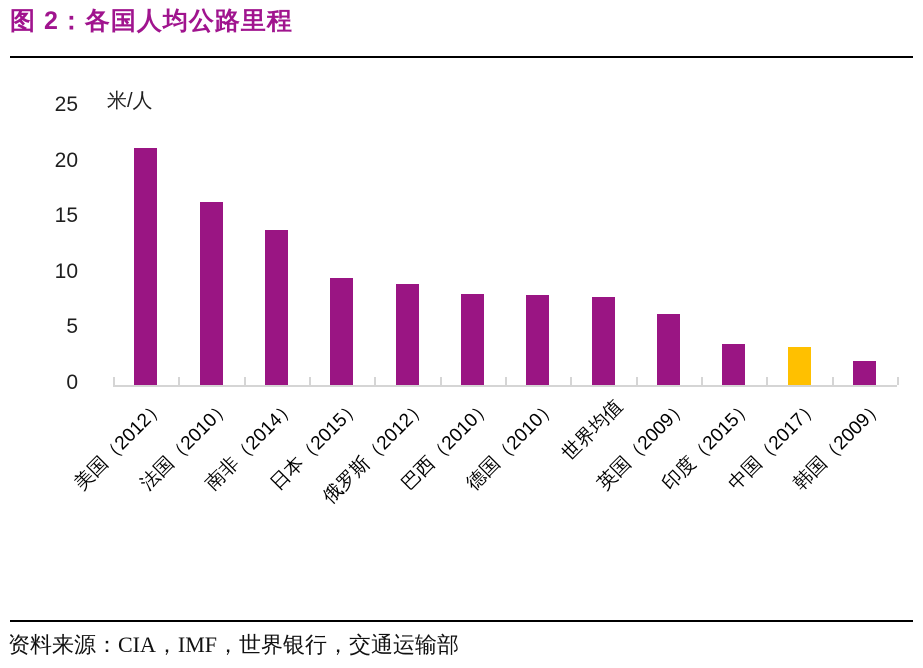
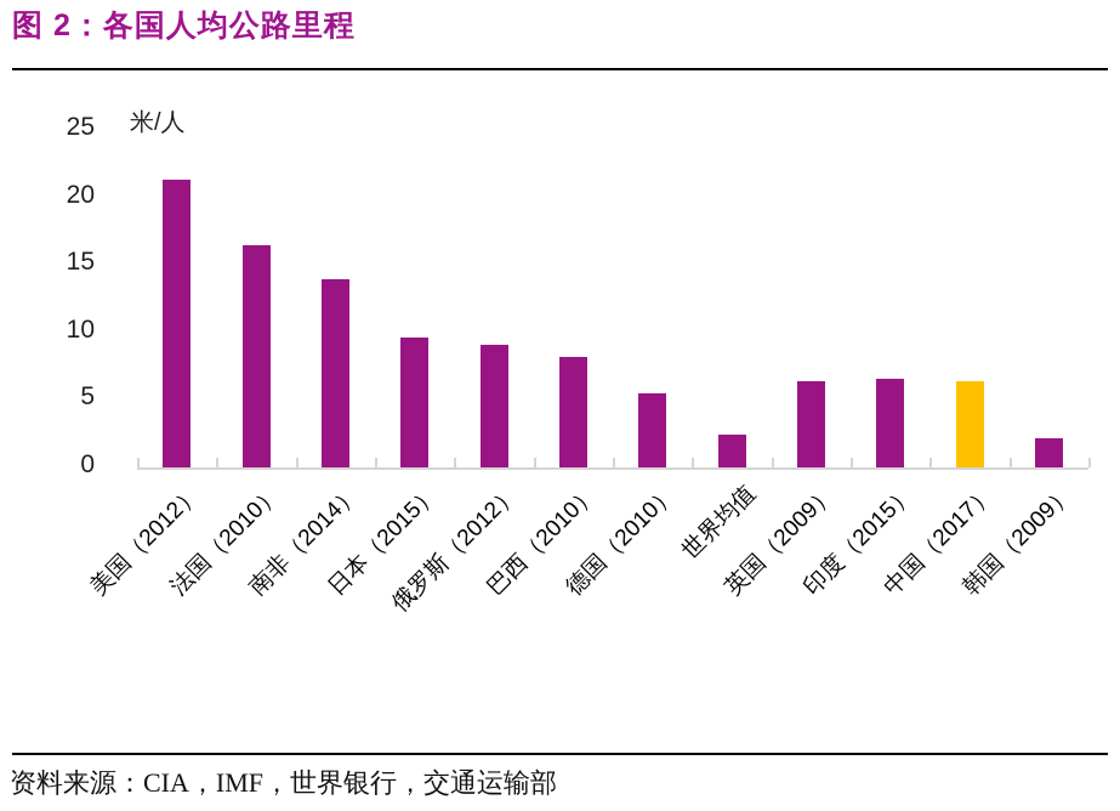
德国（2010）: 8.1 -> 5.5
世界均值: 7.9 -> 2.4
印度（2015）: 3.7 -> 6.6
中国（2017）: 3.4 -> 6.4
